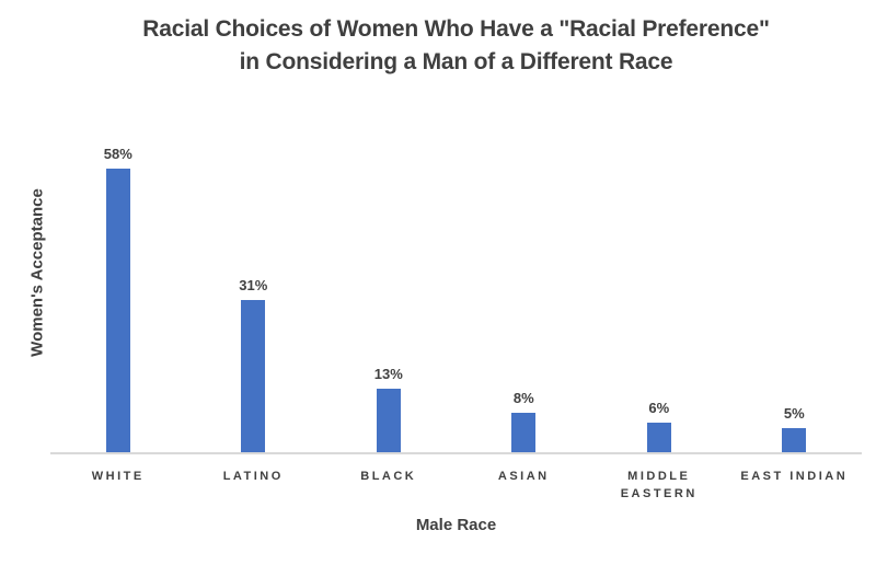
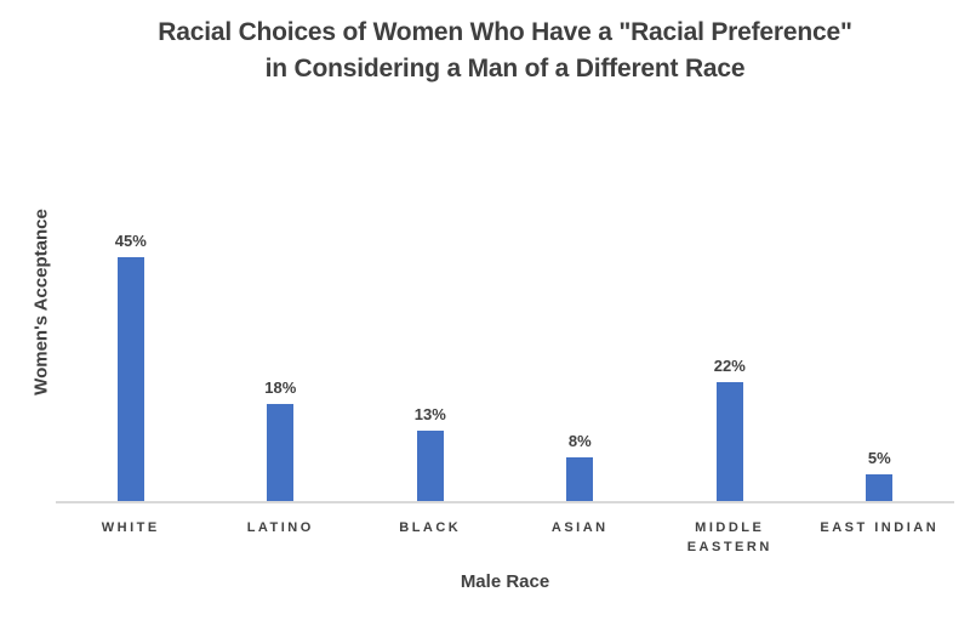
WHITE: 58% -> 45%
LATINO: 31% -> 18%
MIDDLE EASTERN: 6% -> 22%
